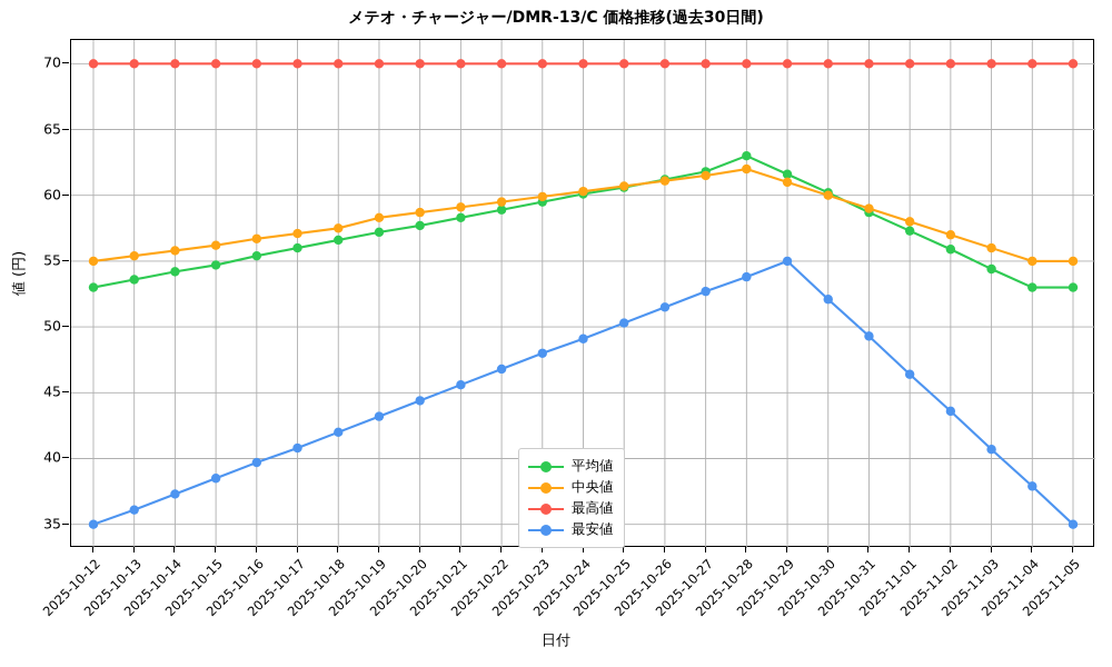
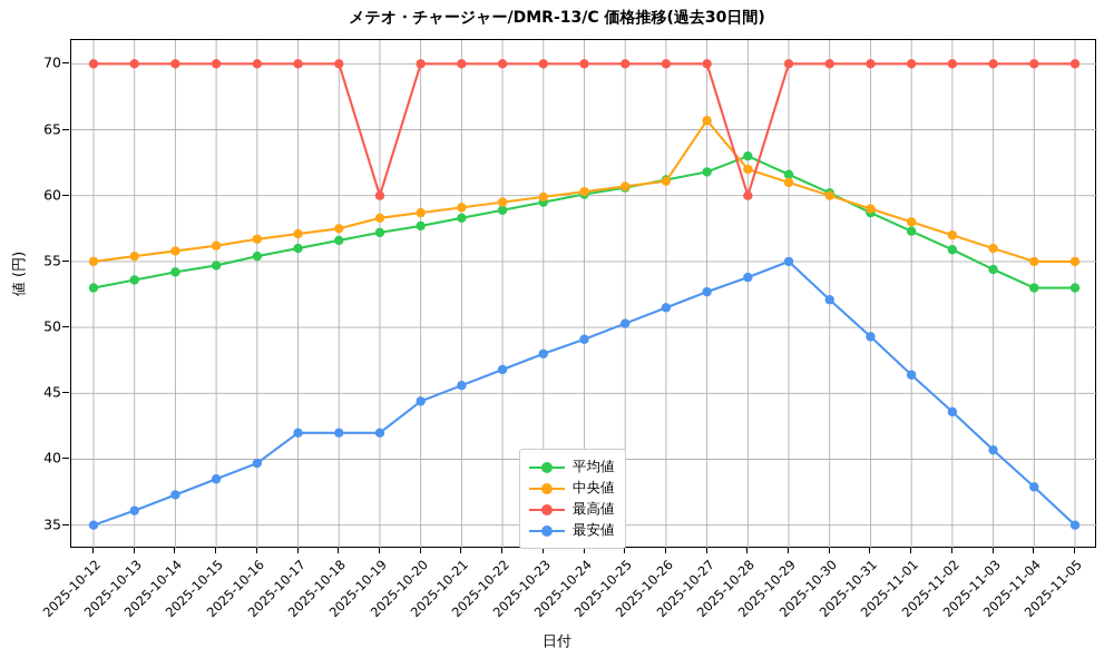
最安値/2025-10-17: 40.8 -> 42.0
最高値/2025-10-19: 70 -> 60
最安値/2025-10-19: 43.2 -> 42.0
中央値/2025-10-27: 61.5 -> 65.7
最高値/2025-10-28: 70 -> 60
